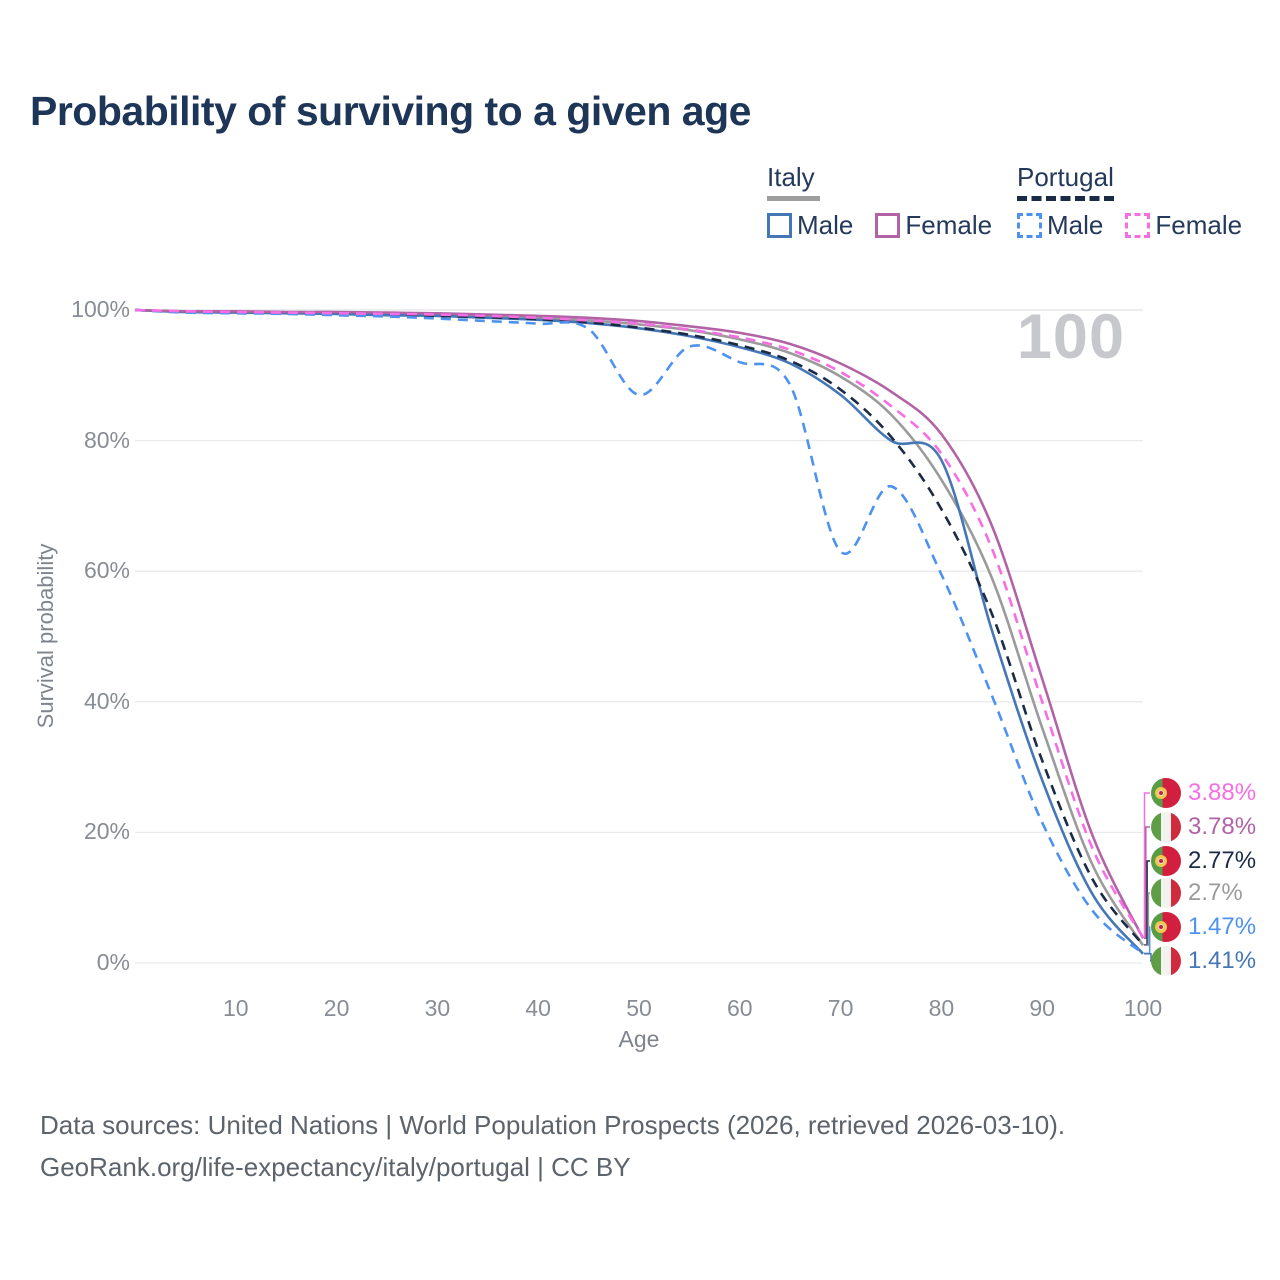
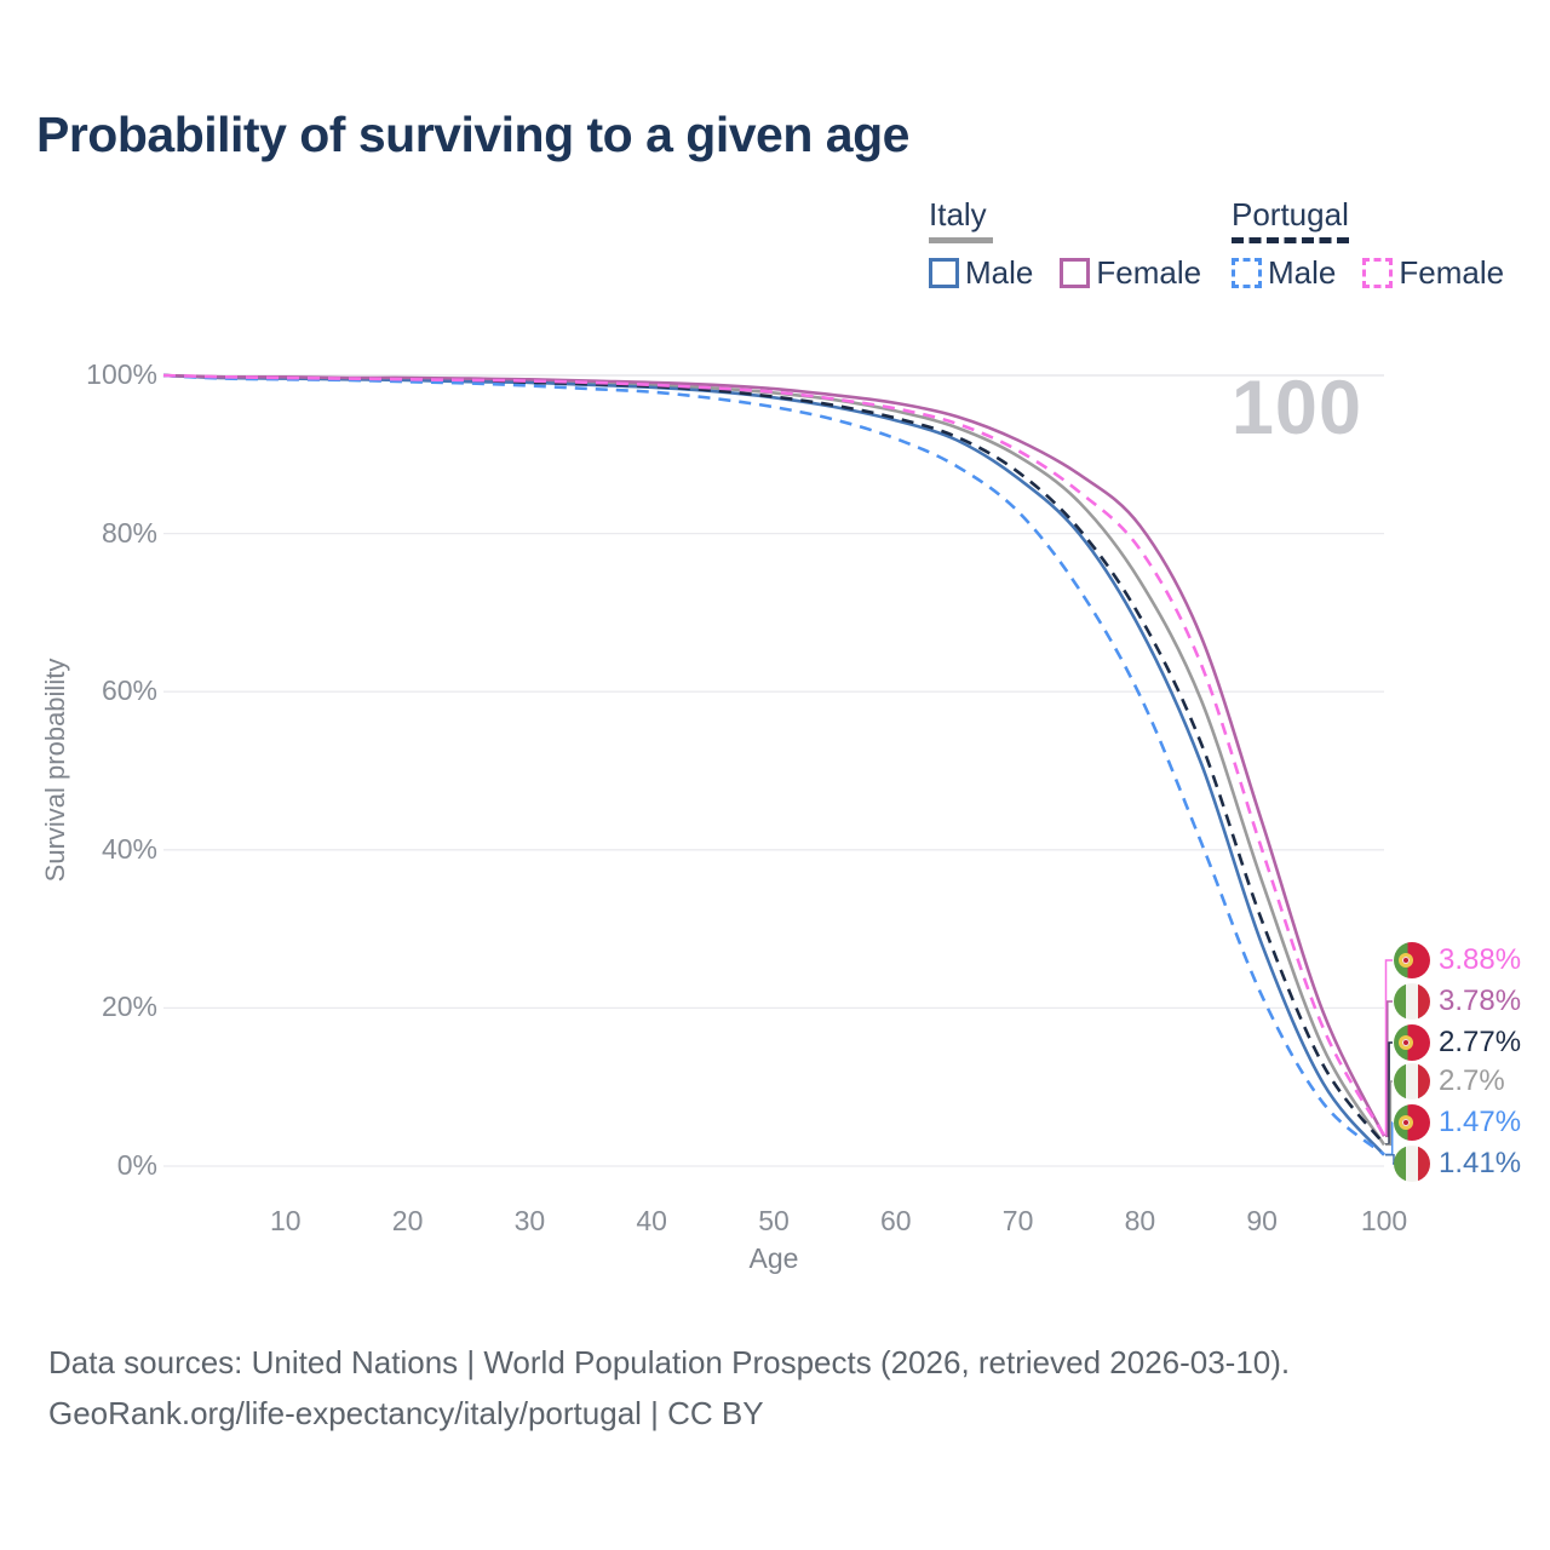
Portugal Male/50: 87% -> 96%
Portugal Male/70: 63% -> 83%
Italy Male/80: 77% -> 68%
